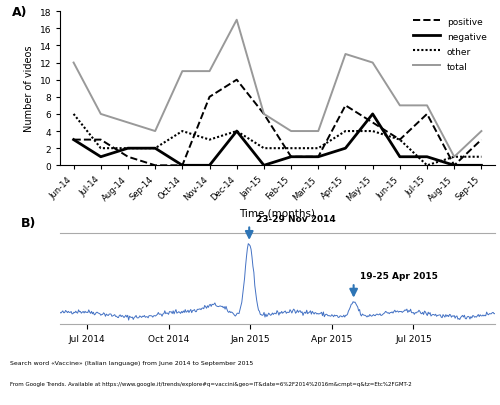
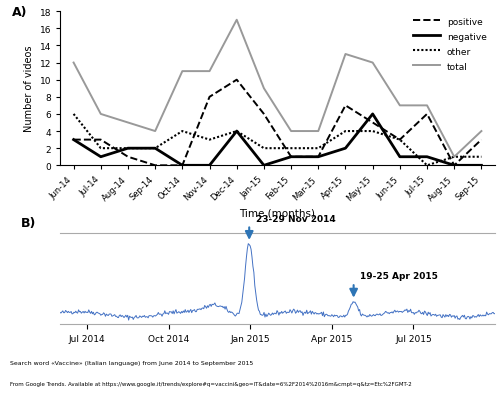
total/Jan-15: 6 -> 9
